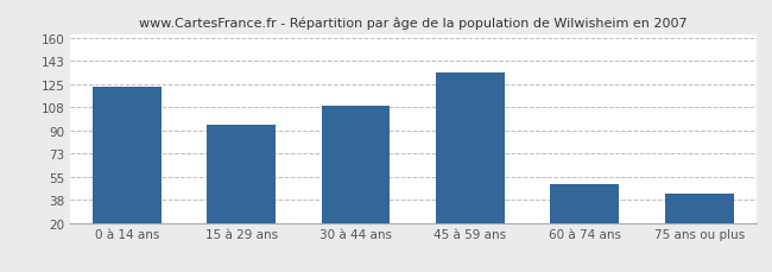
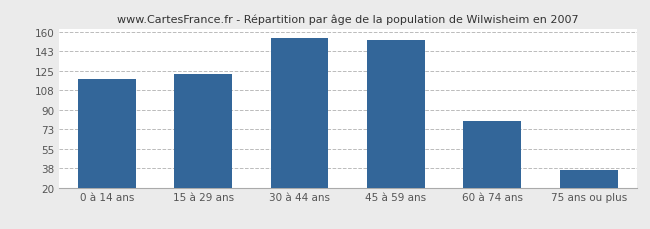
0 à 14 ans: 123 -> 118
15 à 29 ans: 94 -> 122
30 à 44 ans: 109 -> 155
45 à 59 ans: 134 -> 153
60 à 74 ans: 49 -> 80
75 ans ou plus: 42 -> 36
